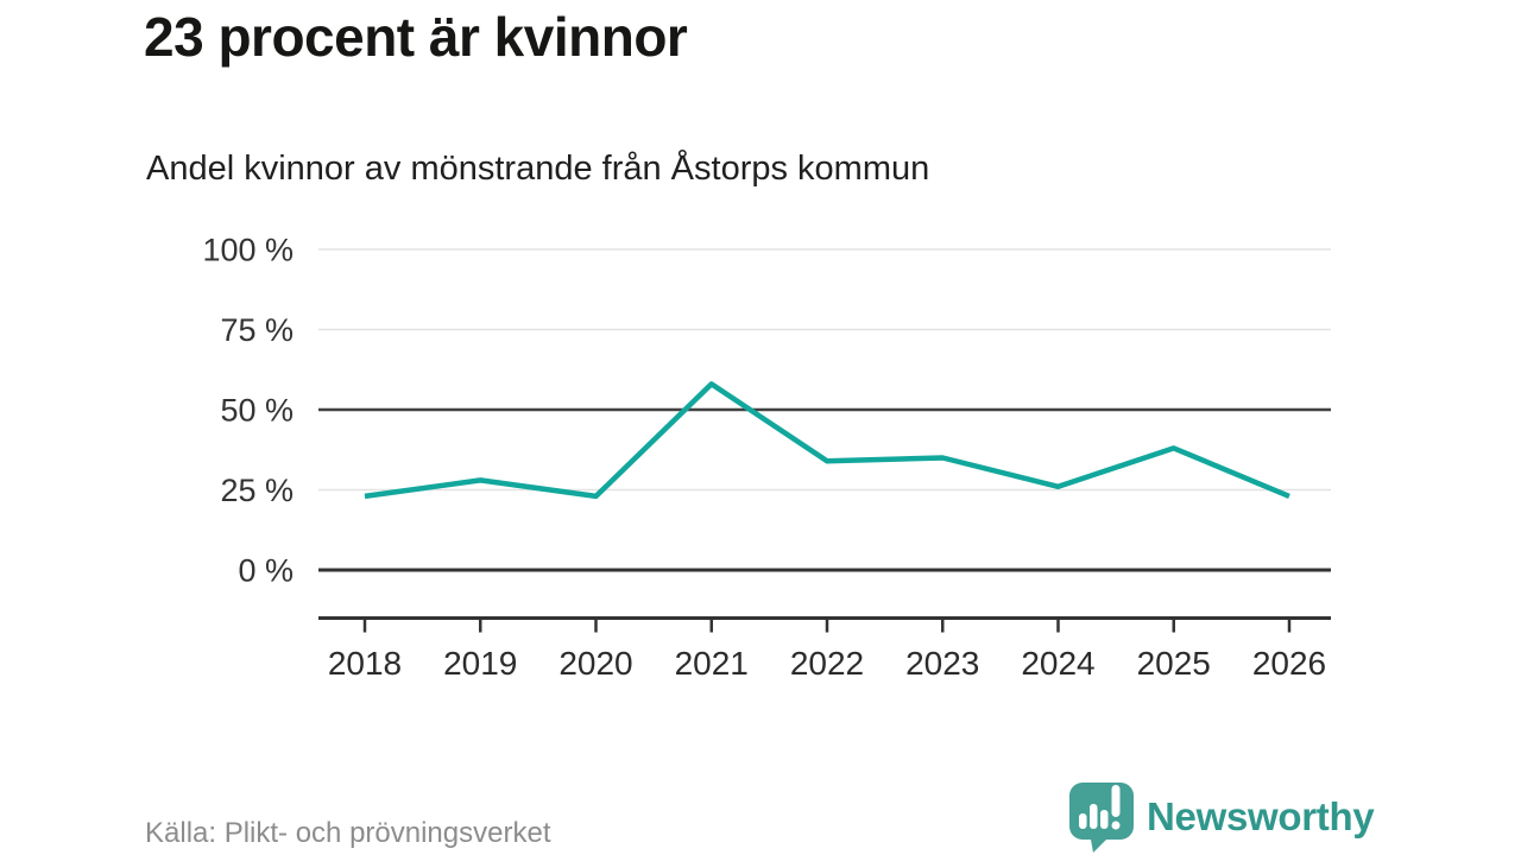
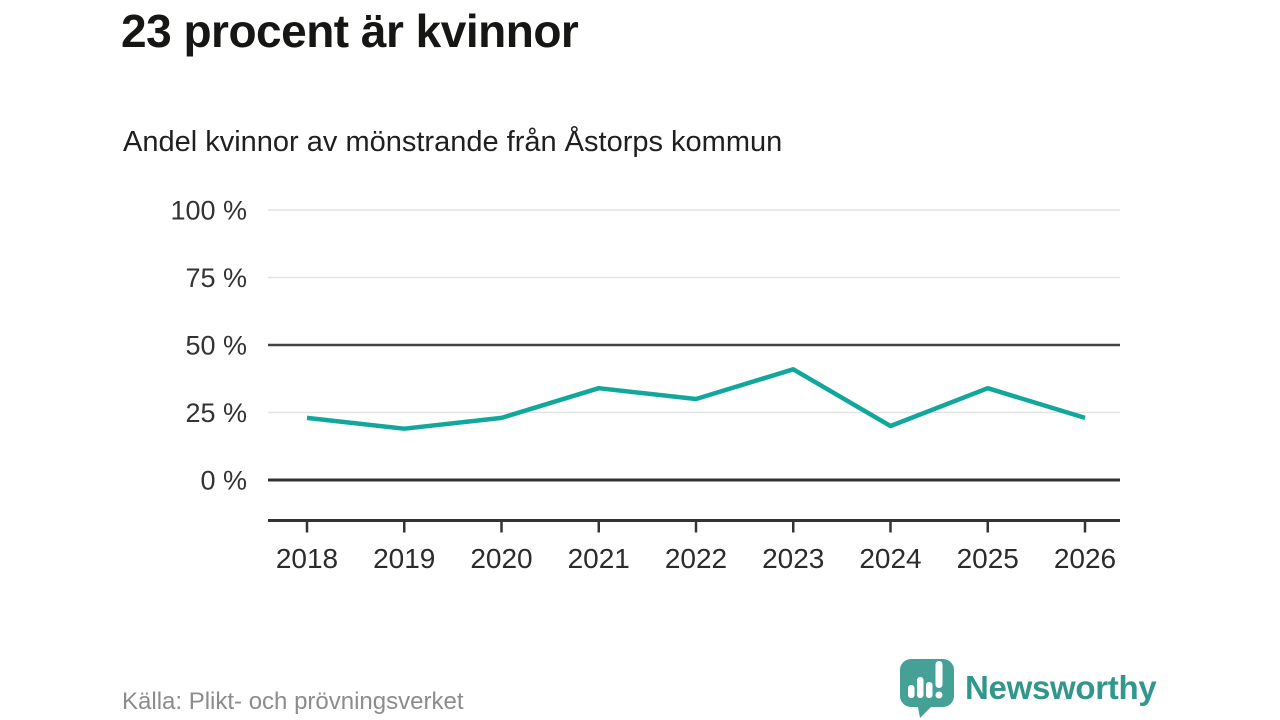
2019: 28% -> 19%
2021: 58% -> 34%
2022: 34% -> 30%
2023: 35% -> 41%
2024: 26% -> 20%
2025: 38% -> 34%
